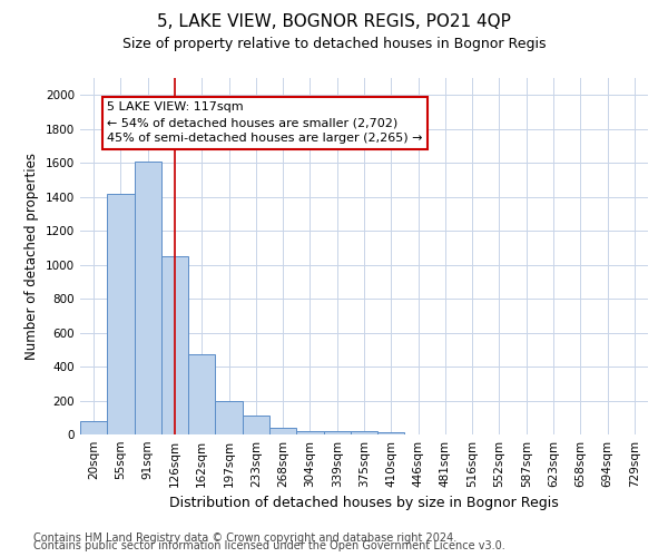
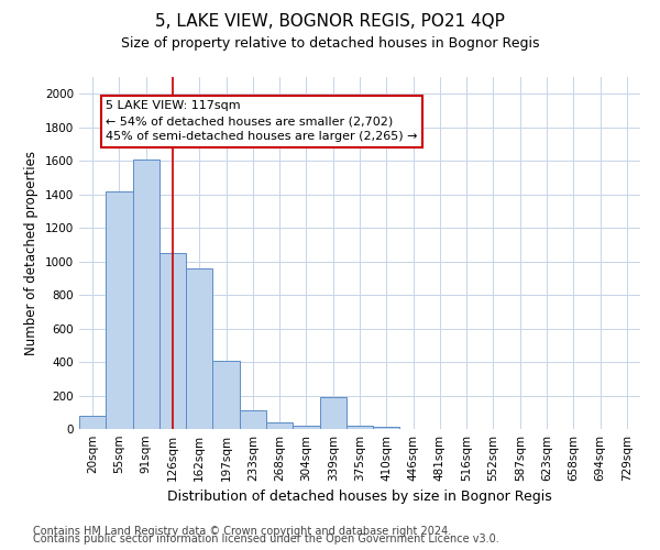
162sqm: 470 -> 960
197sqm: 200 -> 410
339sqm: 20 -> 190
